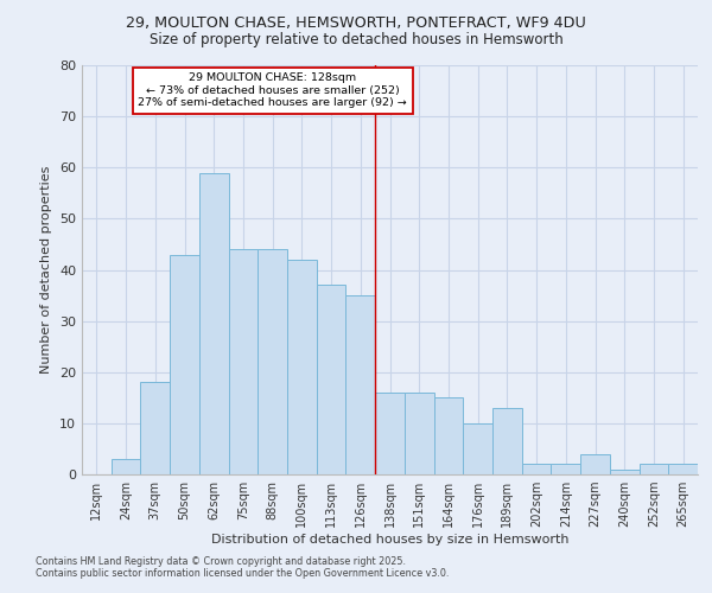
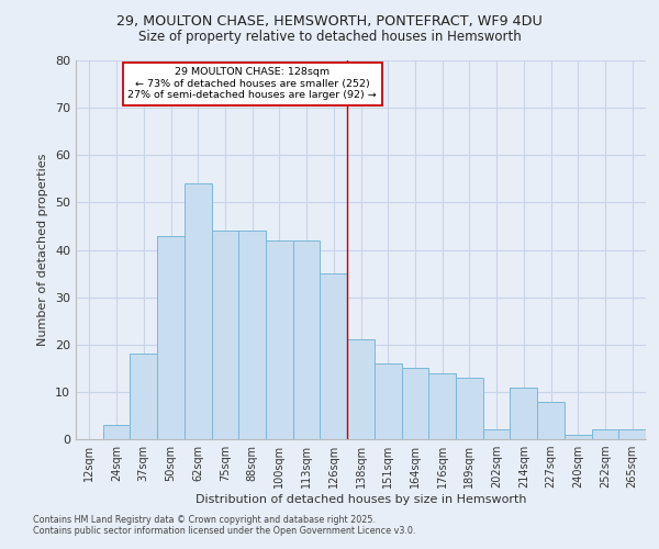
62sqm: 59 -> 54
113sqm: 37 -> 42
138sqm: 16 -> 21
176sqm: 10 -> 14
214sqm: 2 -> 11
227sqm: 4 -> 8
